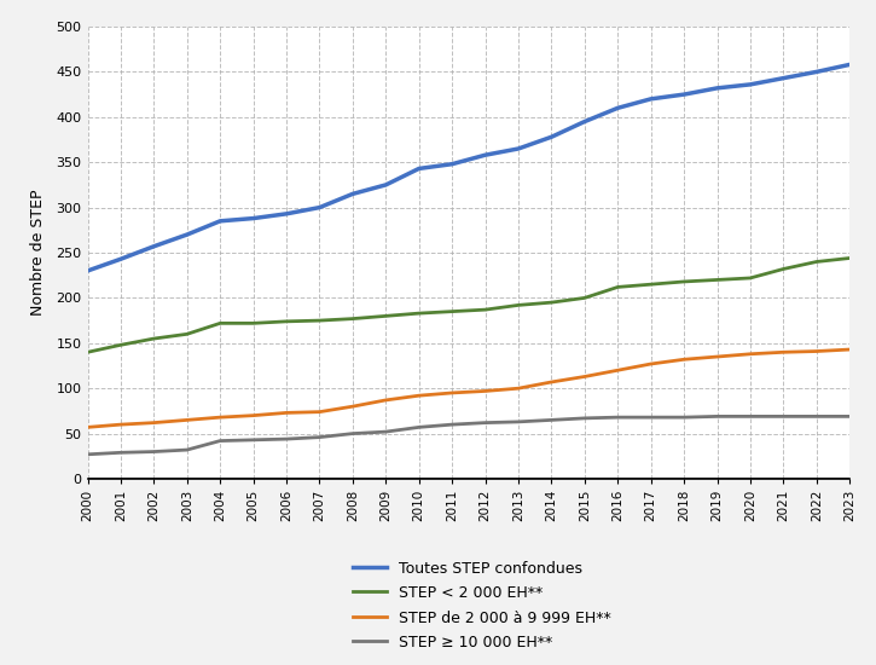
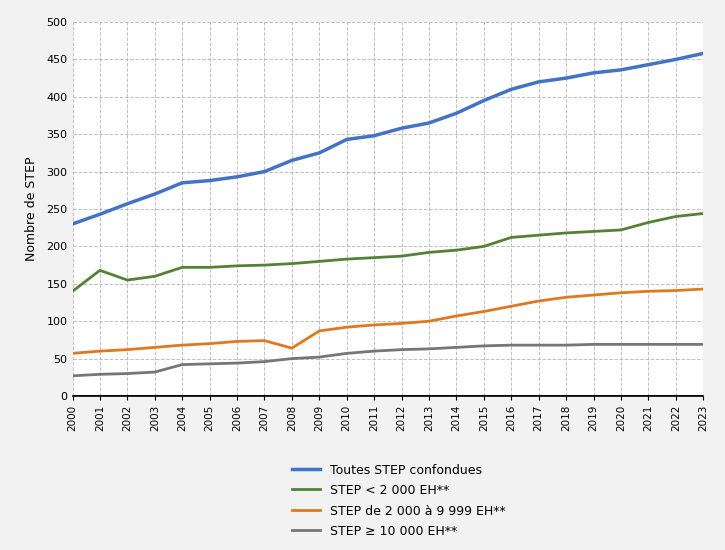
STEP < 2 000 EH**/2001: 148 -> 168
STEP de 2 000 à 9 999 EH**/2008: 80 -> 64
